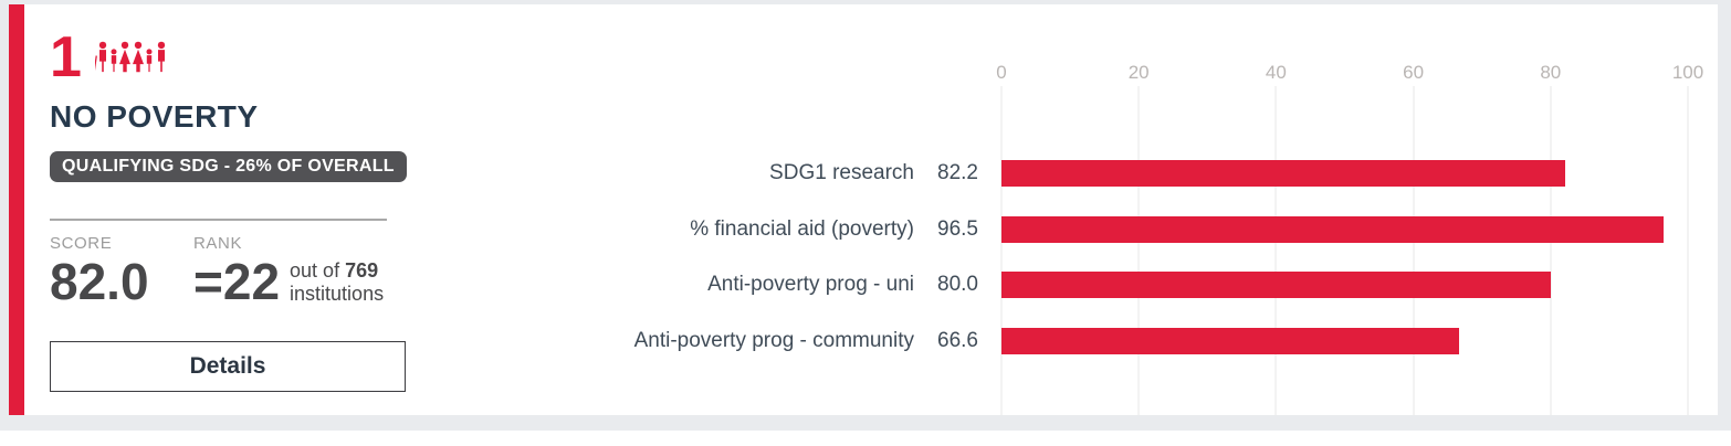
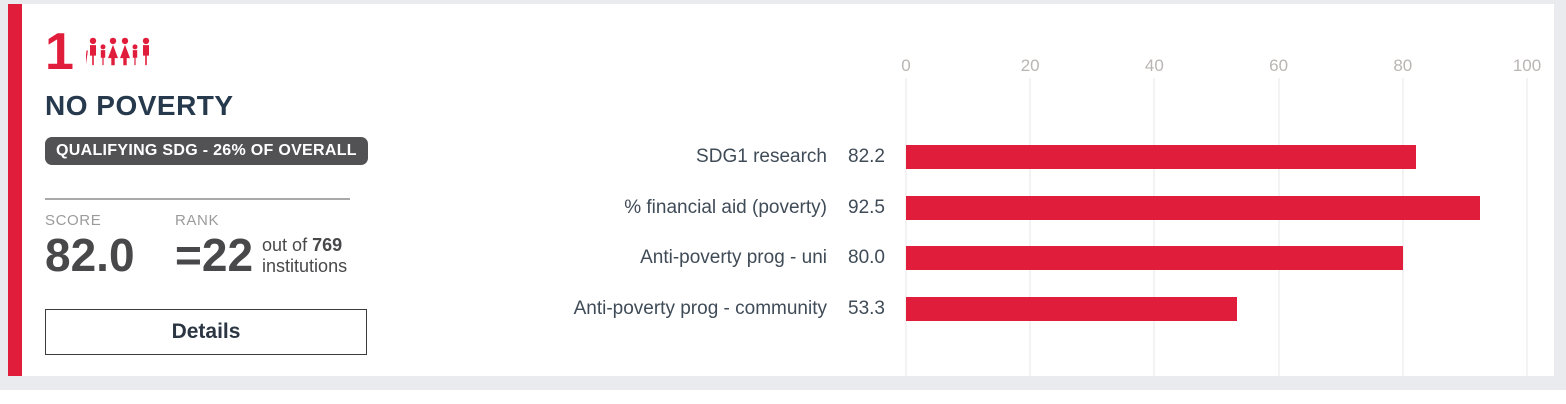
% financial aid (poverty): 96.5 -> 92.5
Anti-poverty prog - community: 66.6 -> 53.3
